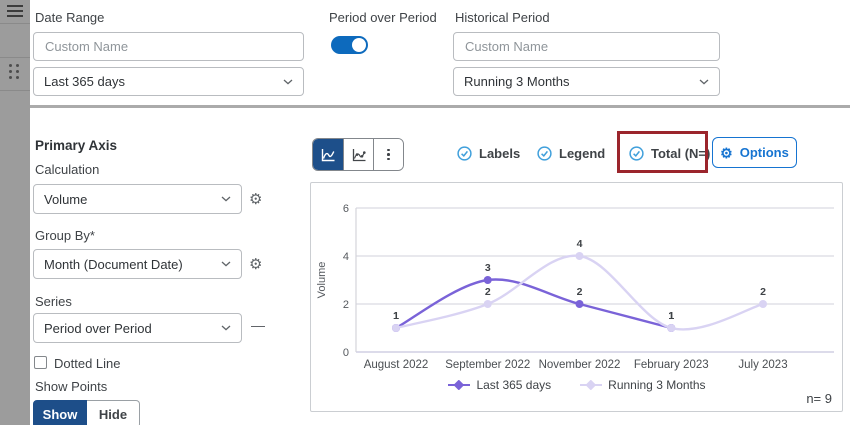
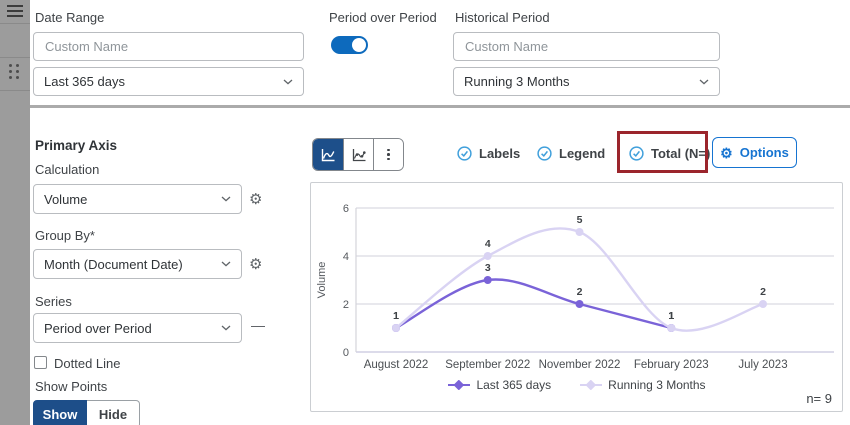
Running 3 Months/September 2022: 2 -> 4
Running 3 Months/November 2022: 4 -> 5
